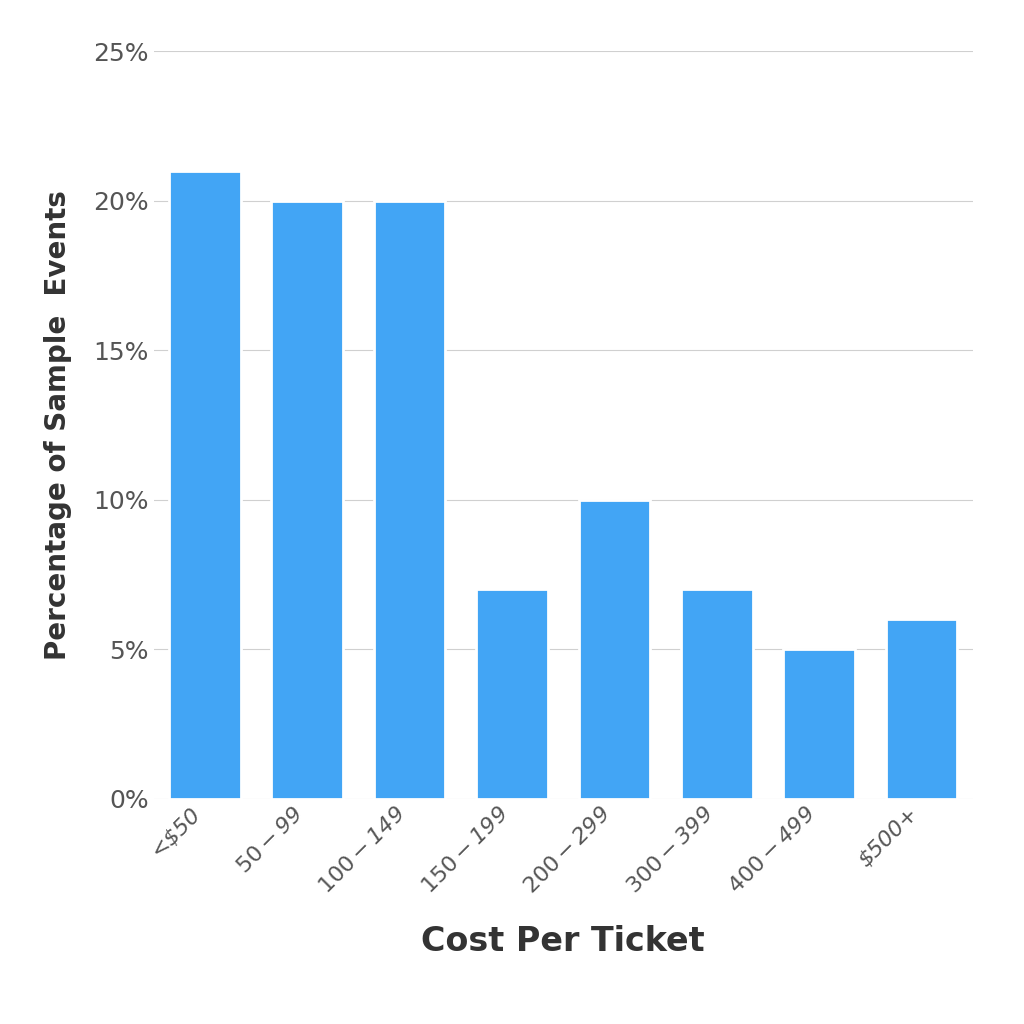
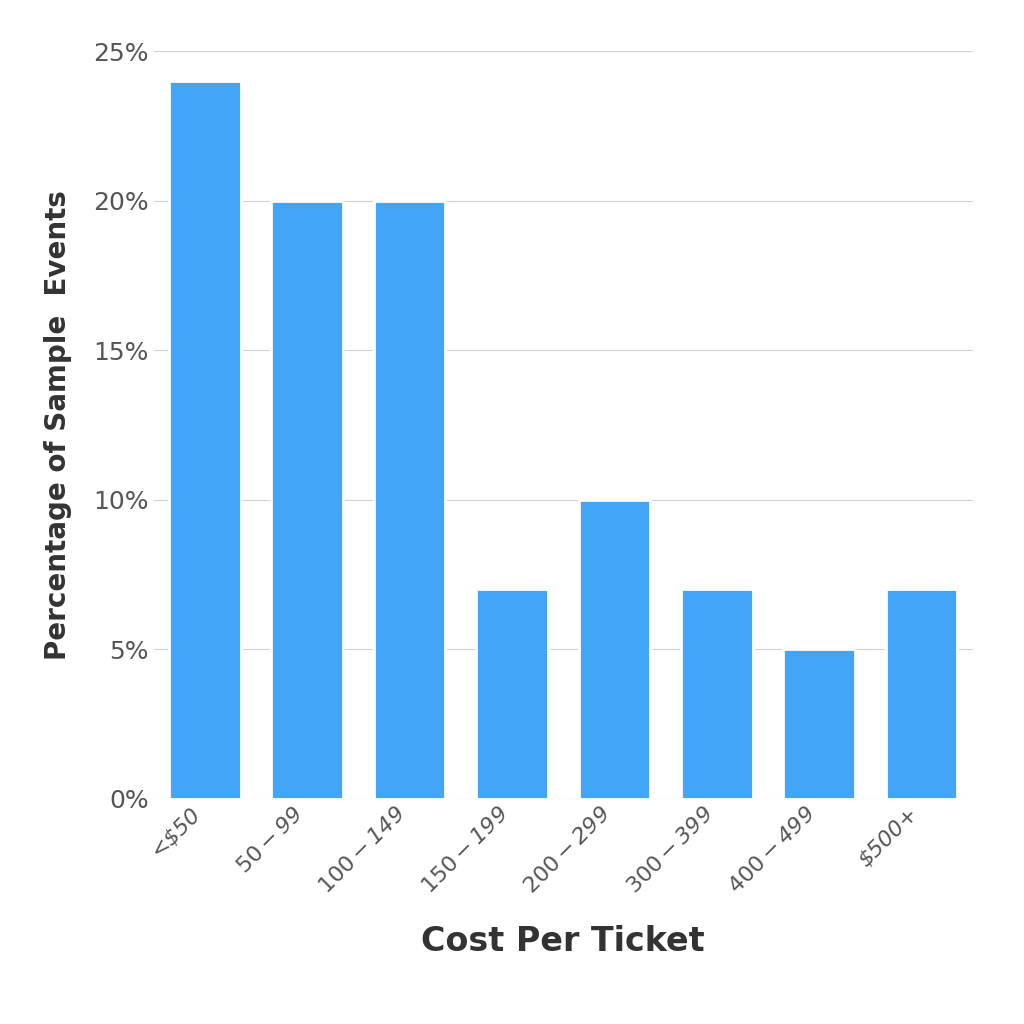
<$50: 21% -> 24%
$500+: 6% -> 7%
